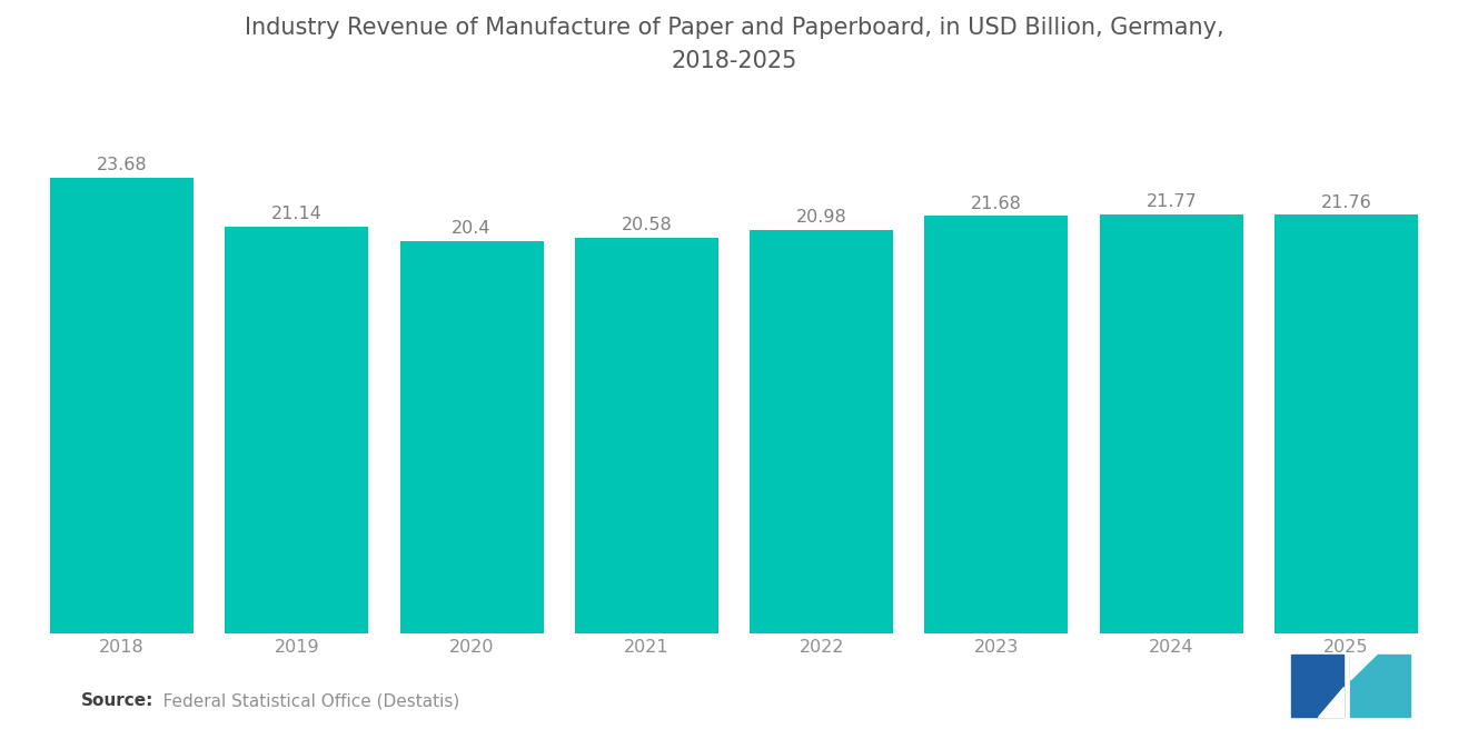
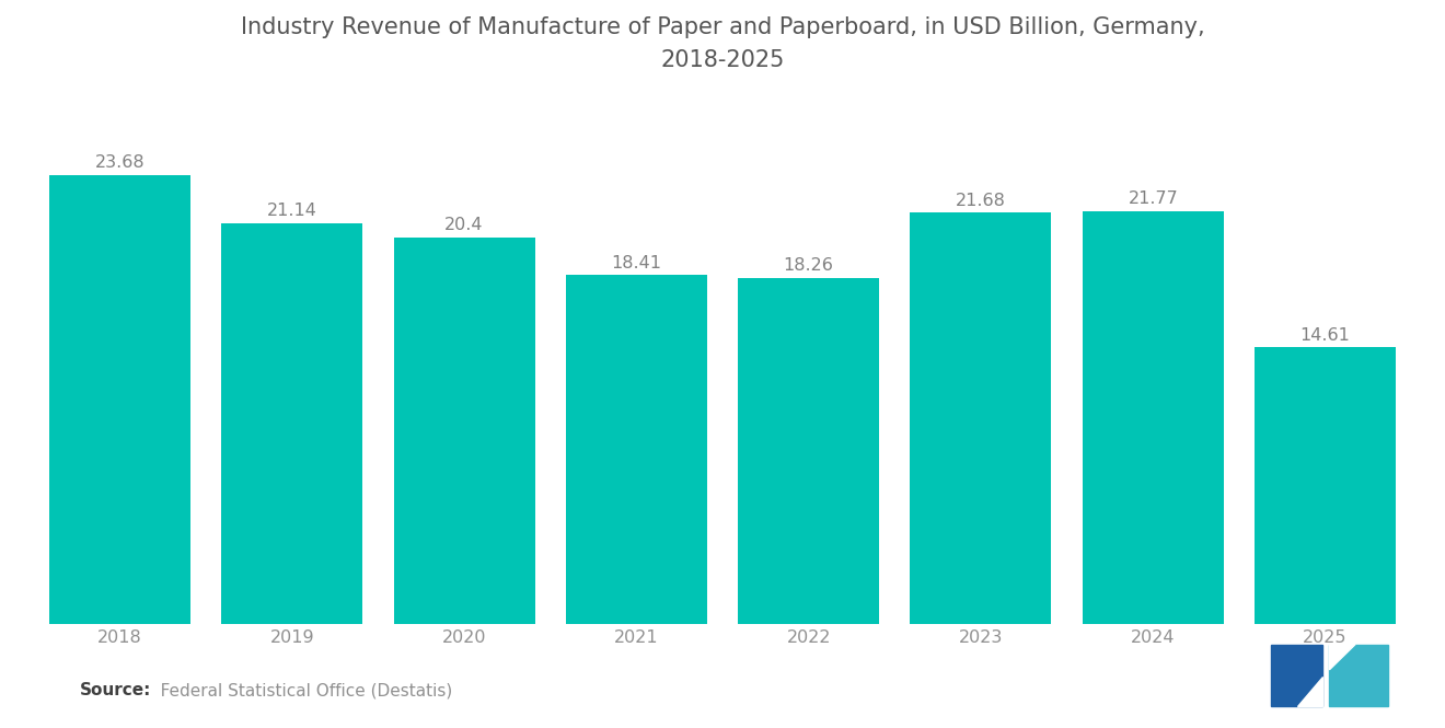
2021: 20.58 -> 18.41
2022: 20.98 -> 18.26
2025: 21.76 -> 14.61
